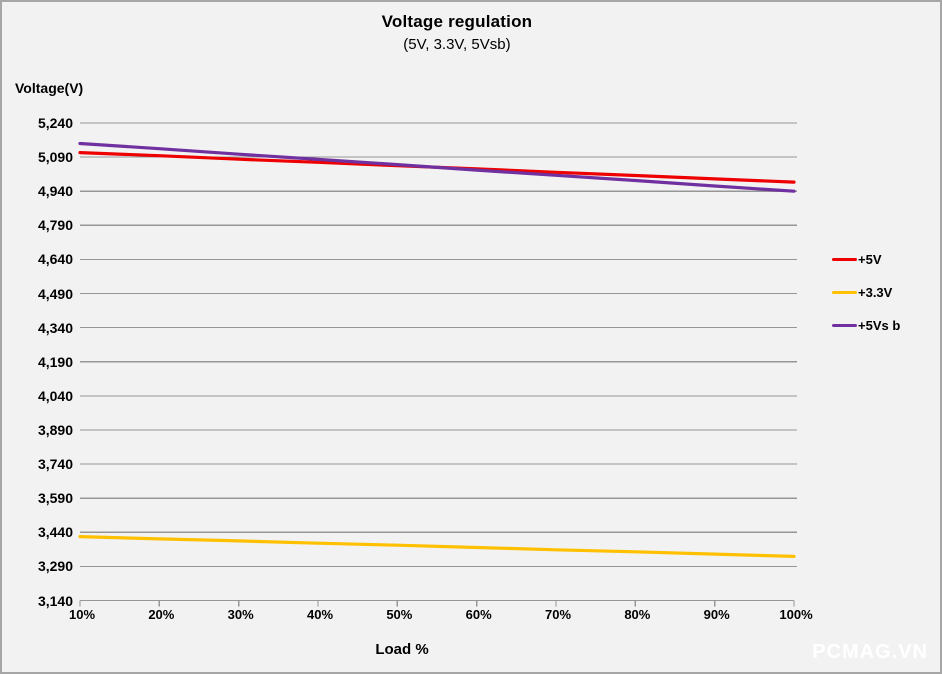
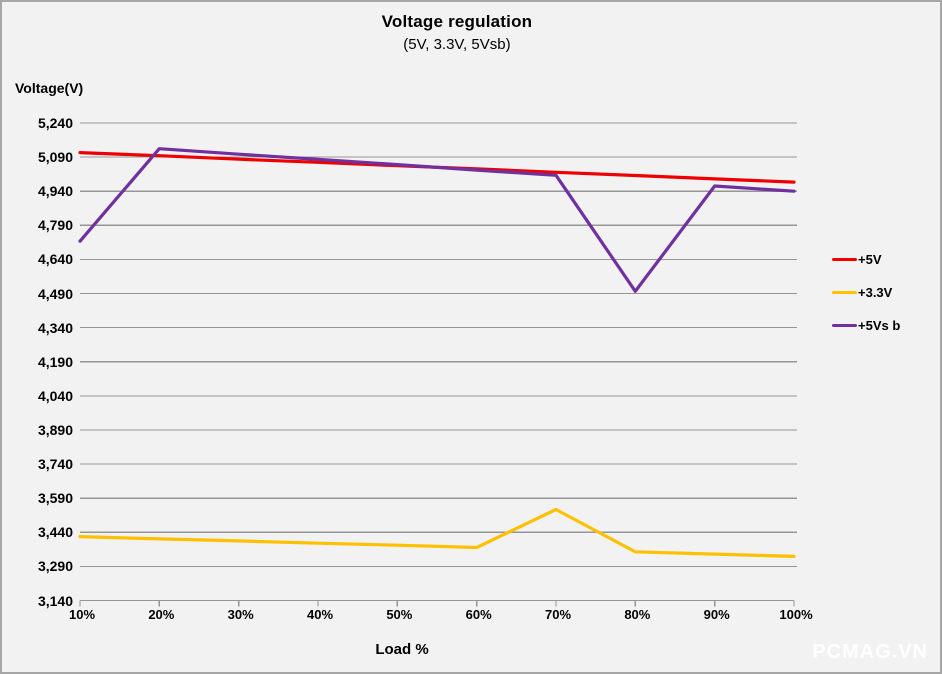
+5Vs b/10%: 5150 -> 4720
+3.3V/70%: 3360 -> 3540
+5Vs b/80%: 4990 -> 4500
